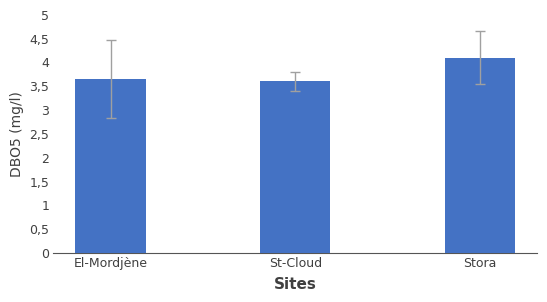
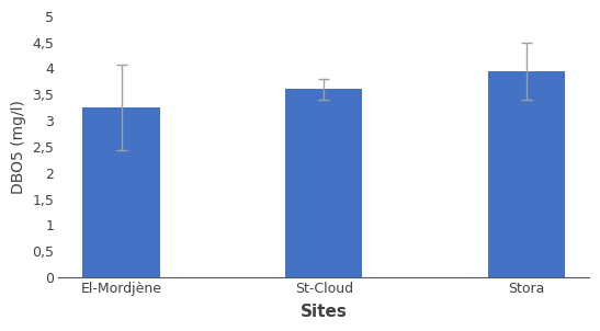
El-Mordjène: 3,65 -> 3,25
Stora: 4,10 -> 3,95
